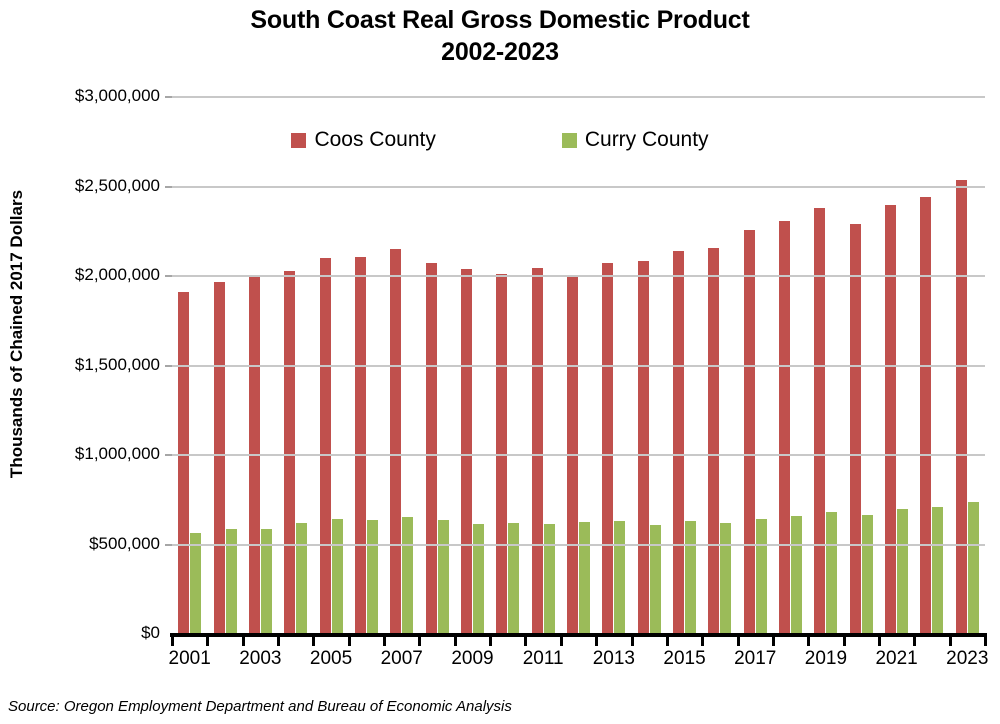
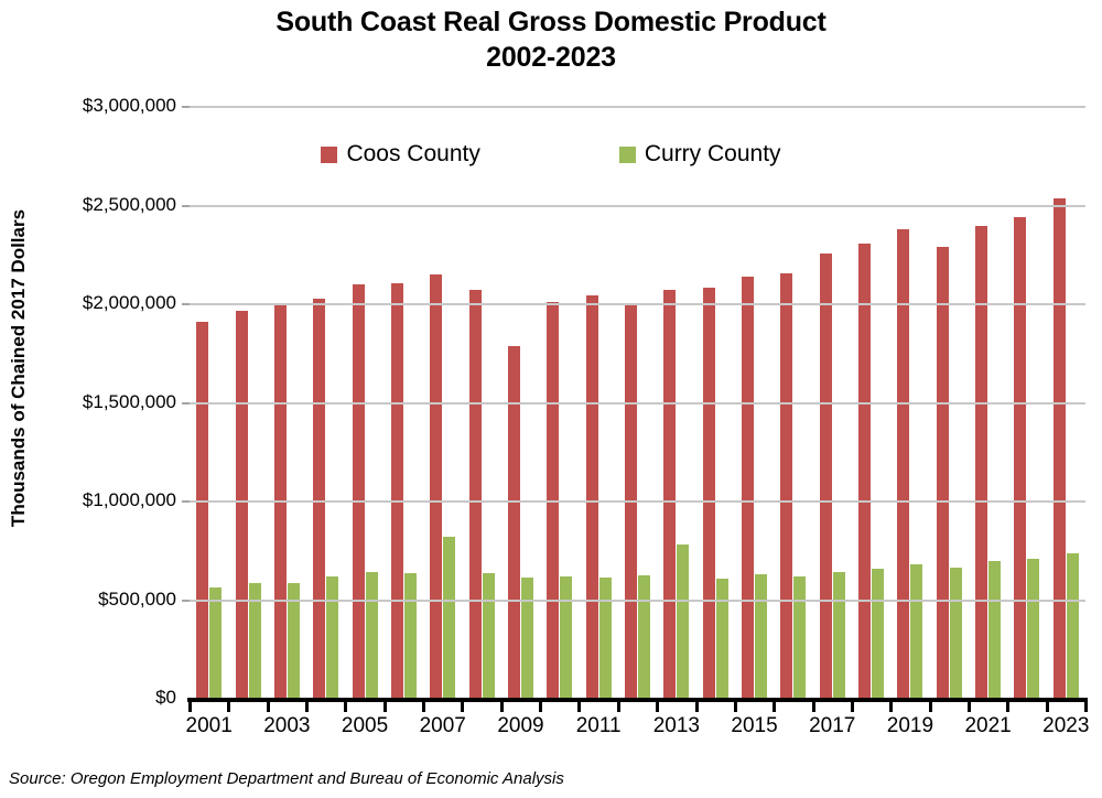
Curry County/2007: $660000 -> $820000
Coos County/2009: $2040000 -> $1790000
Curry County/2013: $630000 -> $780000
